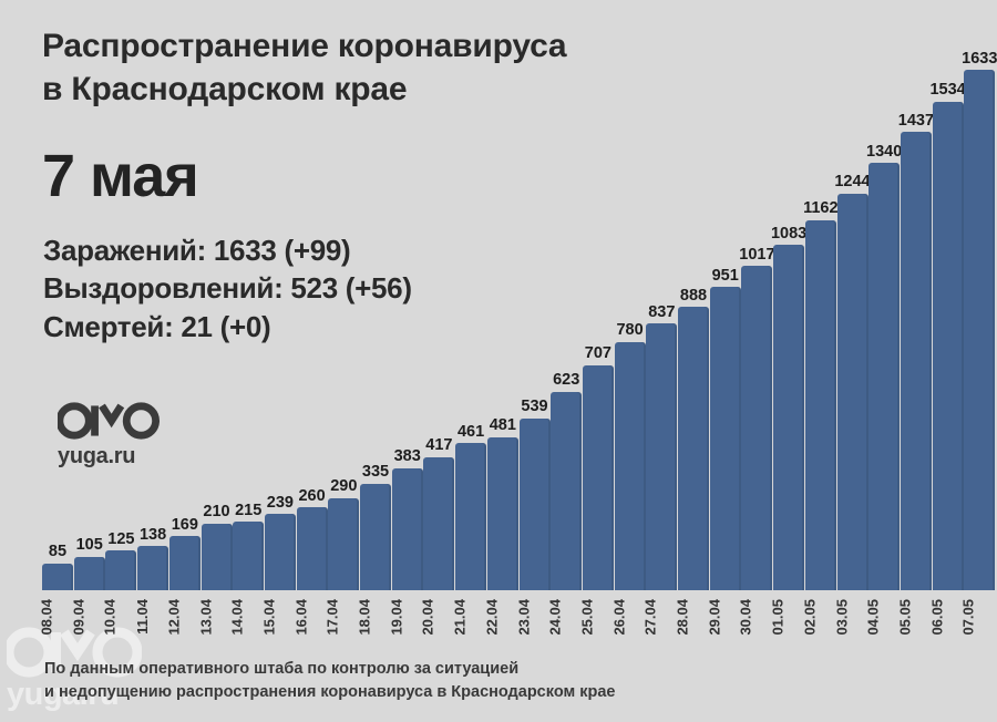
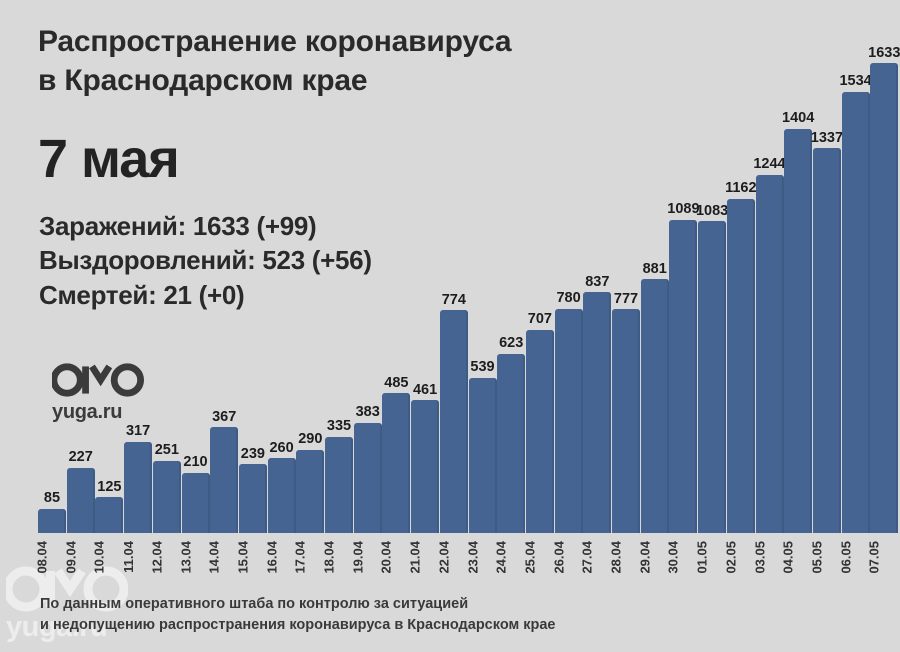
09.04: 105 -> 227
11.04: 138 -> 317
12.04: 169 -> 251
14.04: 215 -> 367
20.04: 417 -> 485
22.04: 481 -> 774
28.04: 888 -> 777
29.04: 951 -> 881
30.04: 1017 -> 1089
04.05: 1340 -> 1404
05.05: 1437 -> 1337
